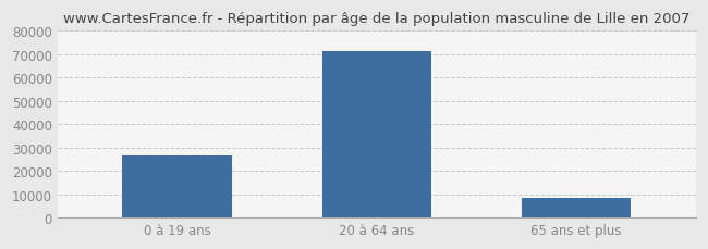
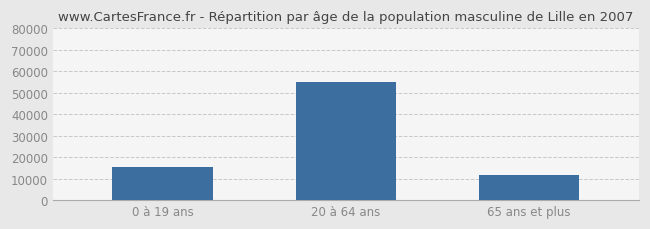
0 à 19 ans: 26500 -> 15500
20 à 64 ans: 71500 -> 55000
65 ans et plus: 8200 -> 11500
